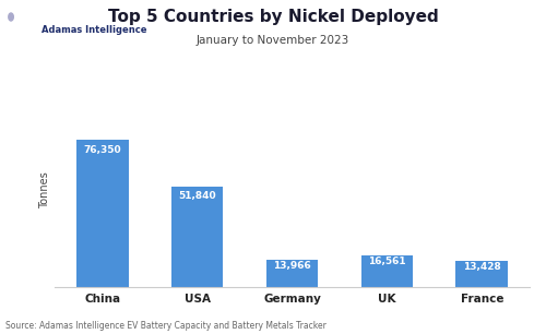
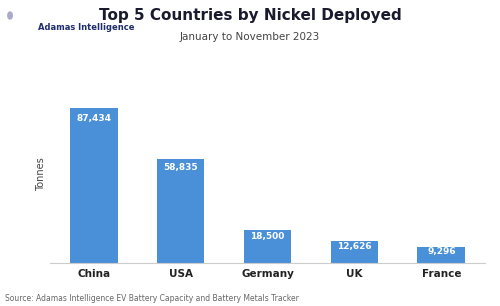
China: 76,350 -> 87,434
USA: 51,840 -> 58,835
Germany: 13,966 -> 18,500
UK: 16,561 -> 12,626
France: 13,428 -> 9,296
